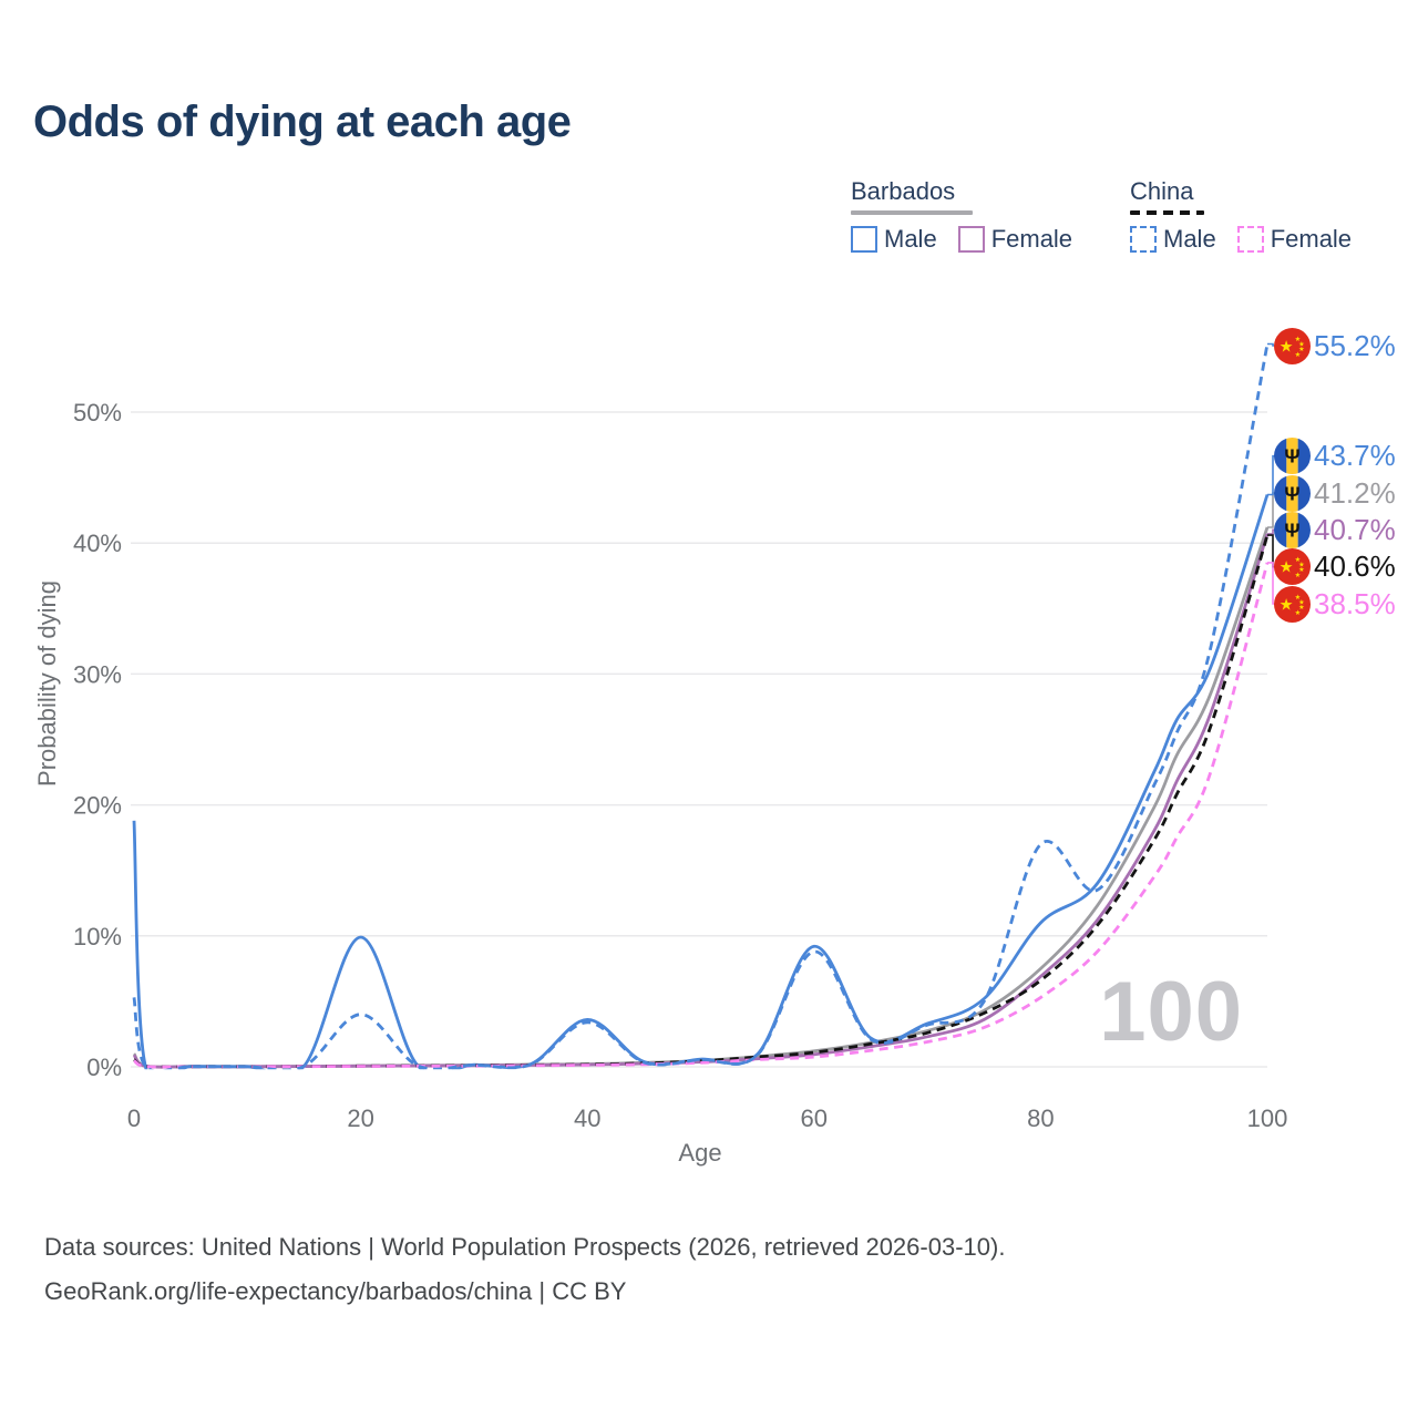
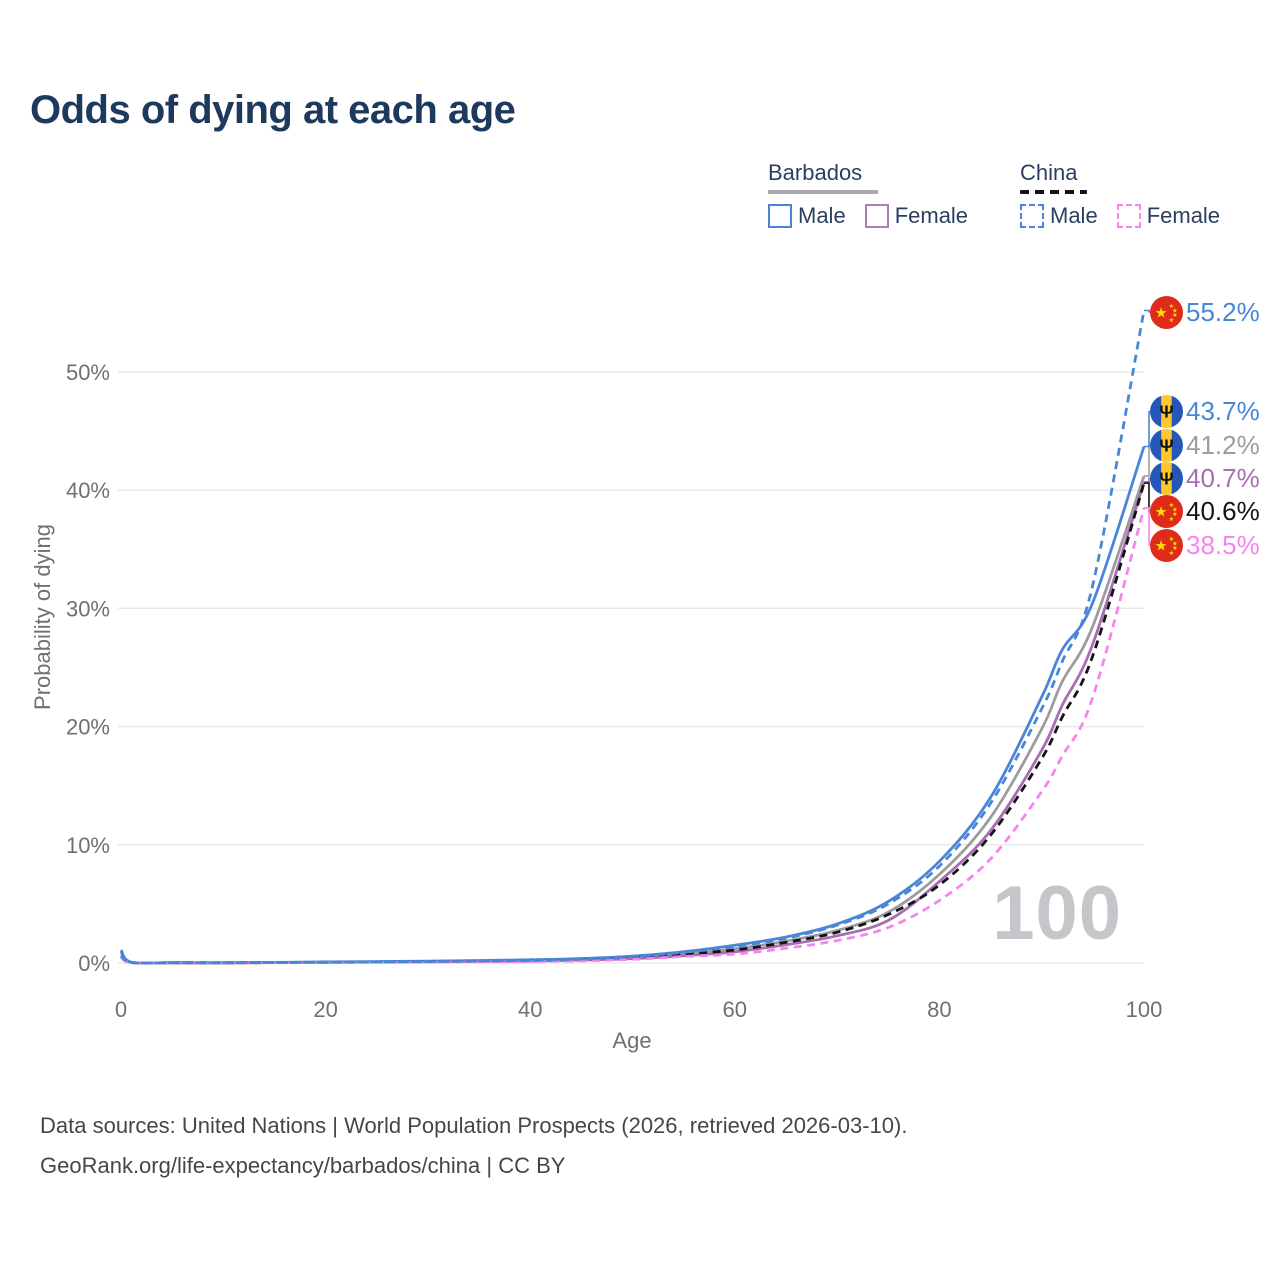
Barbados Male/0: 18.8% -> 1.1%
China Male/0: 5.3% -> 0.7%
Barbados Male/20: 9.9% -> 0.1%
China Male/20: 4.0% -> 0.1%
Barbados Male/40: 3.6% -> 0.3%
China Male/40: 3.4% -> 0.2%
Barbados Male/60: 9.2% -> 1.5%
China Male/60: 8.8% -> 1.4%
Barbados Male/80: 11.0% -> 8.6%
China Male/80: 17.0% -> 8.2%
